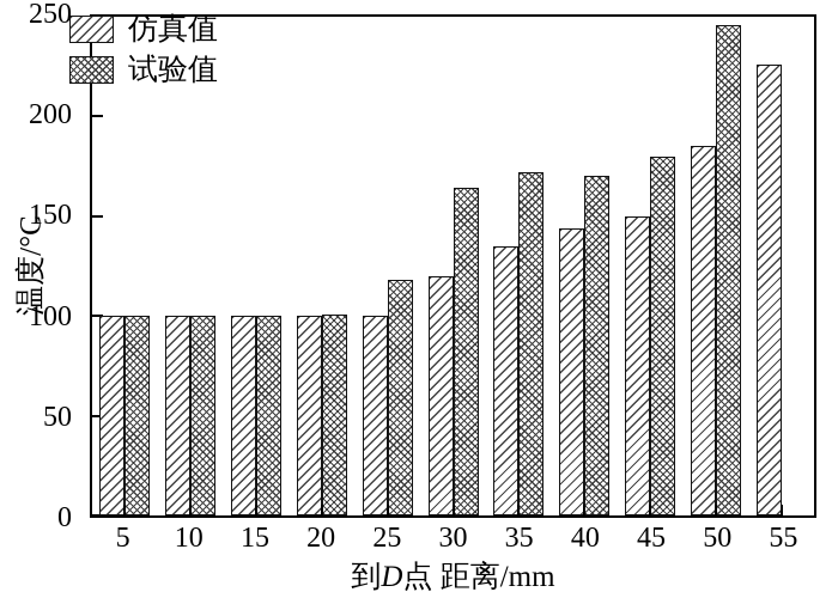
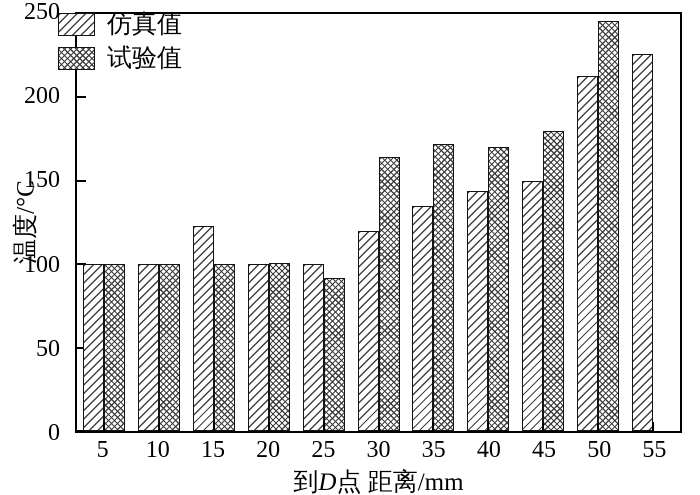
仿真值/15: 100 -> 123
试验值/25: 118 -> 92
仿真值/50: 185 -> 213
